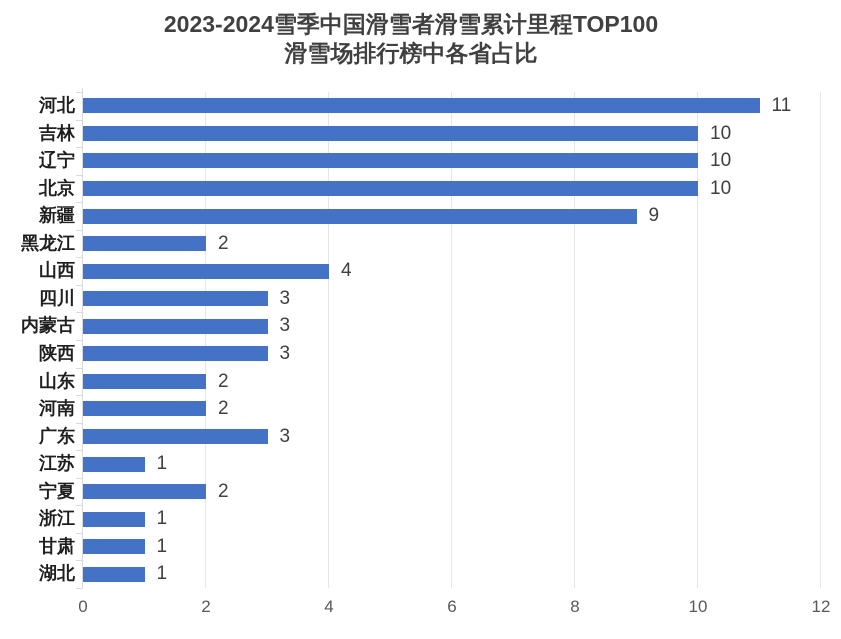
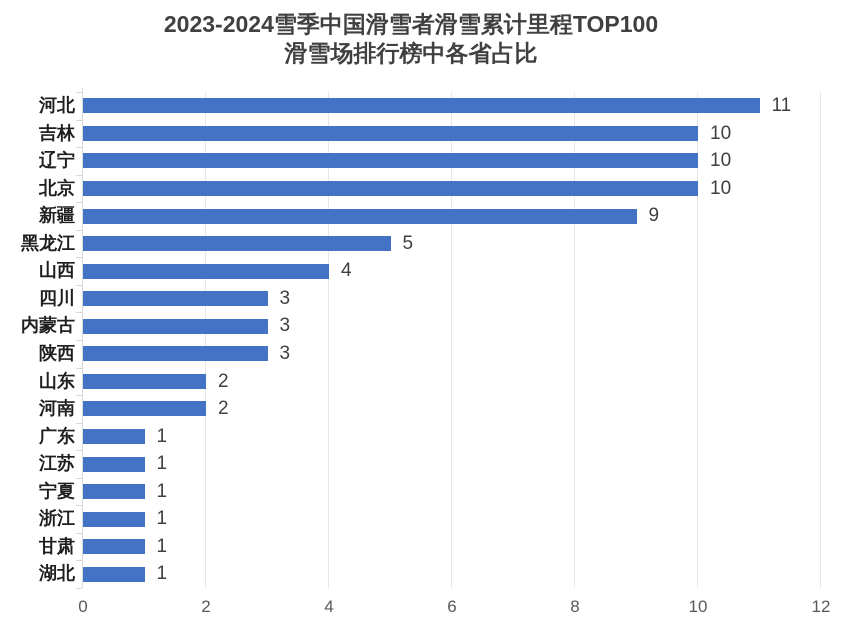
黑龙江: 2 -> 5
广东: 3 -> 1
宁夏: 2 -> 1
